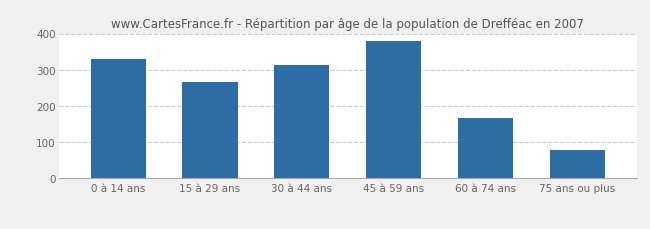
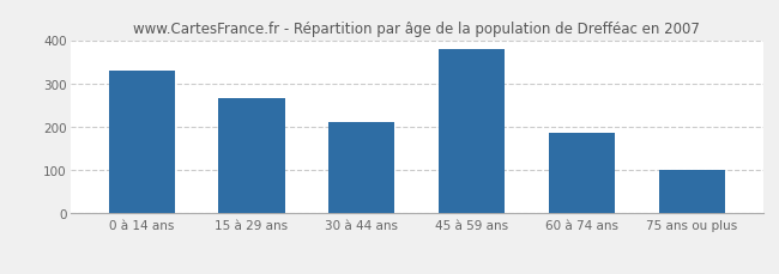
30 à 44 ans: 312 -> 210
60 à 74 ans: 168 -> 185
75 ans ou plus: 78 -> 100
